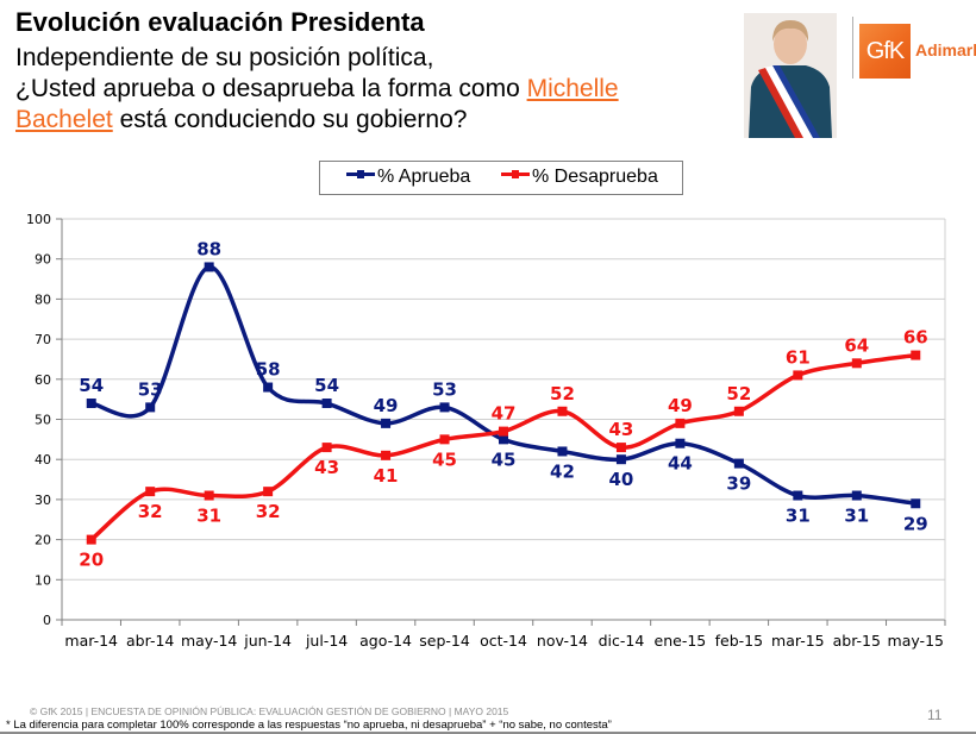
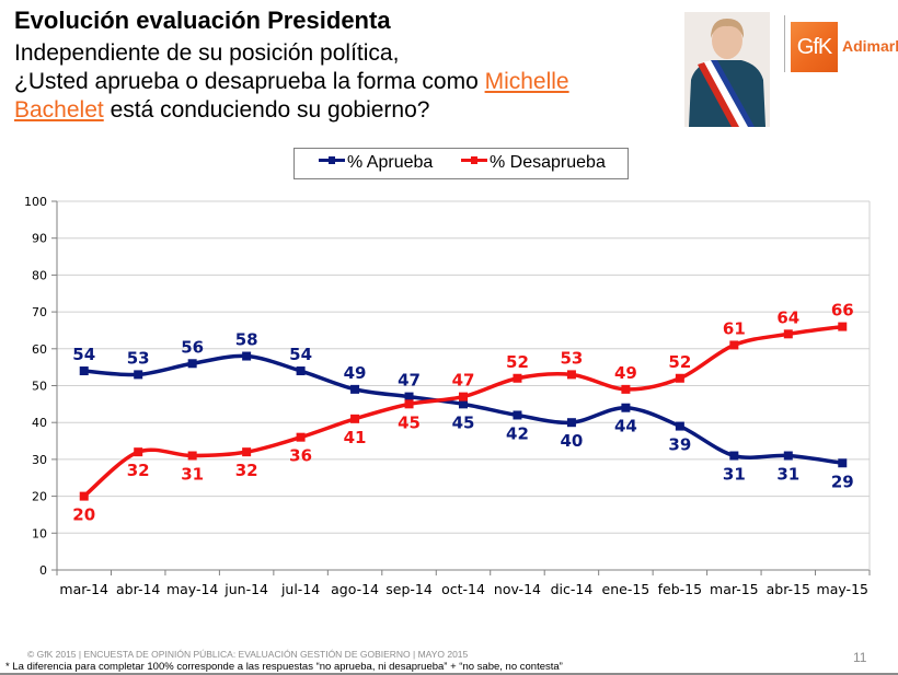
% Aprueba/may-14: 88 -> 56
% Desaprueba/jul-14: 43 -> 36
% Aprueba/sep-14: 53 -> 47
% Desaprueba/dic-14: 43 -> 53
